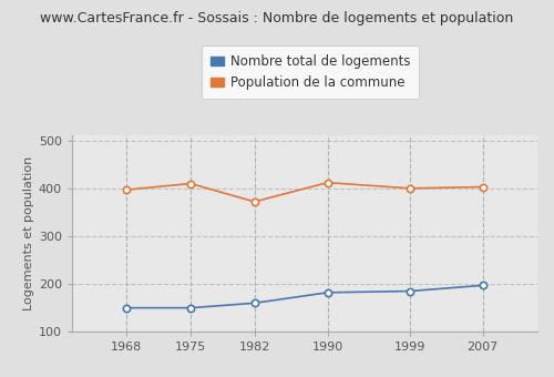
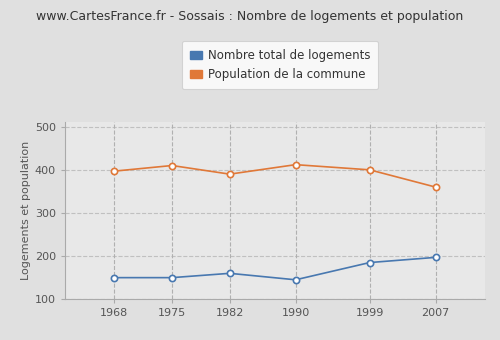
Population de la commune/1982: 372 -> 390
Nombre total de logements/1990: 182 -> 145
Population de la commune/2007: 403 -> 360
